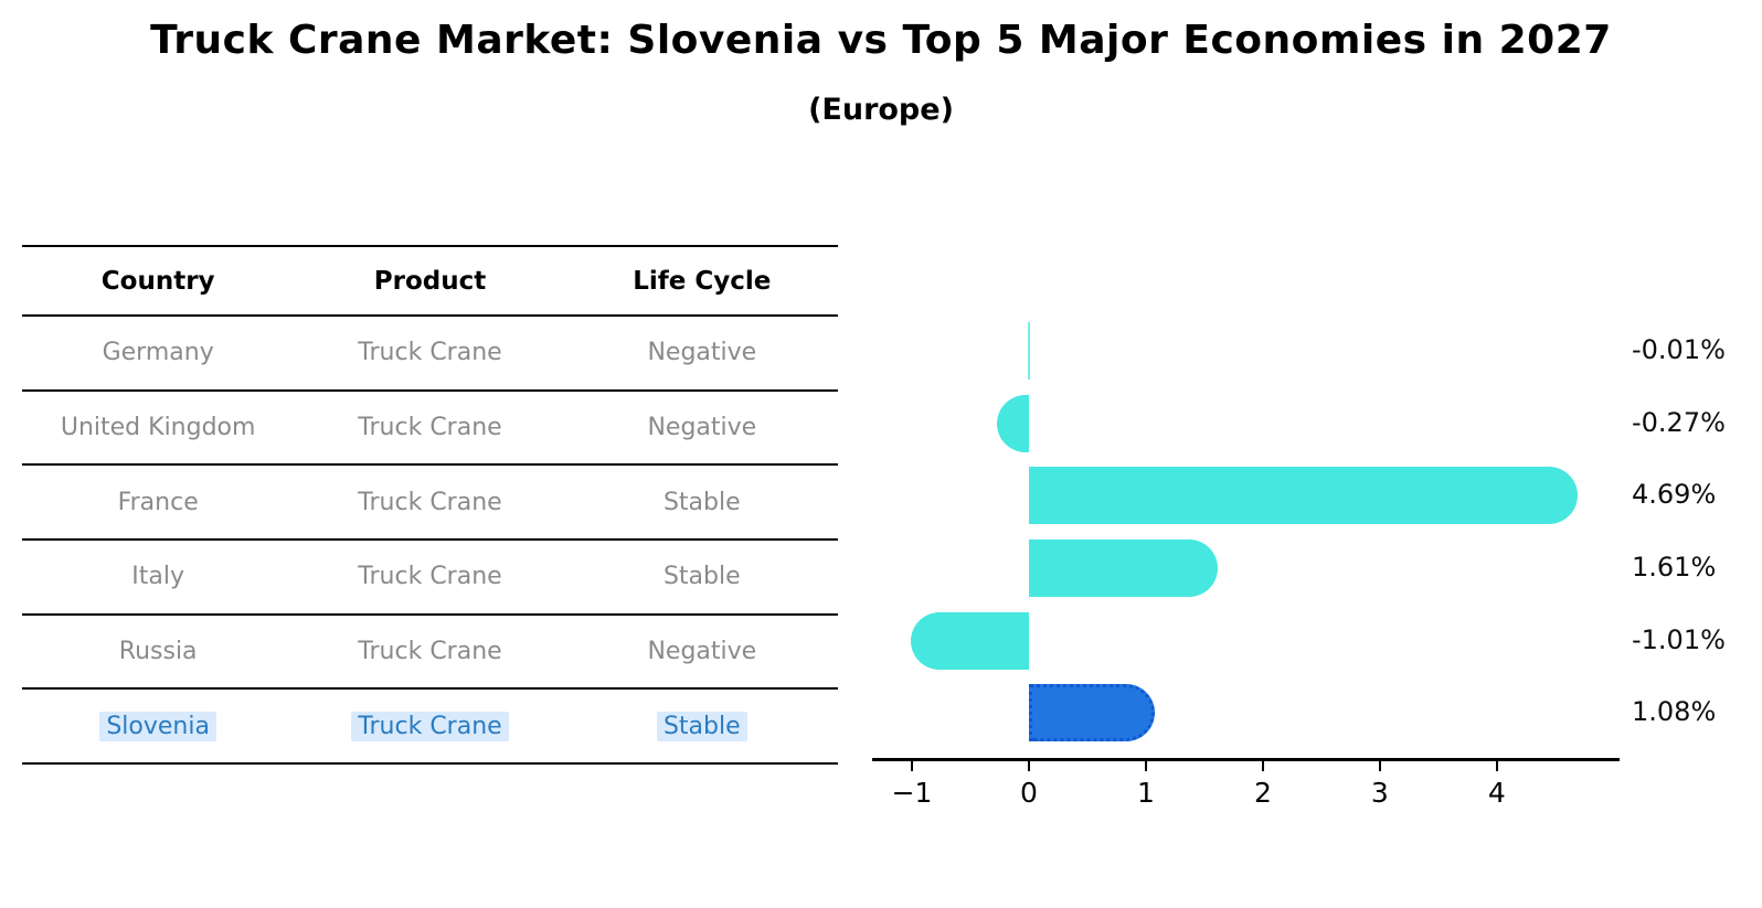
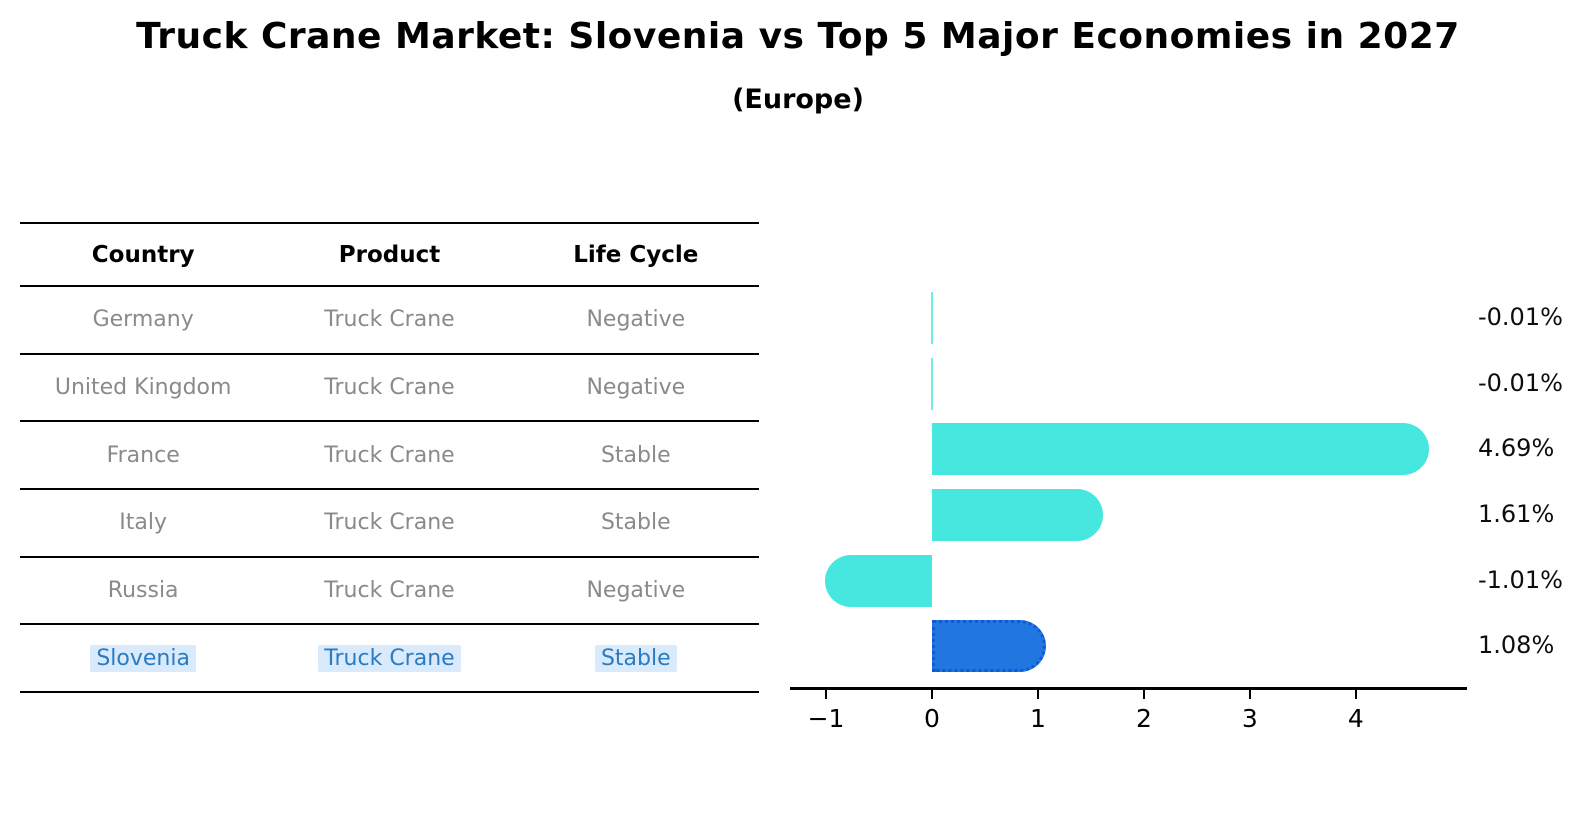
United Kingdom: -0.27% -> -0.01%
